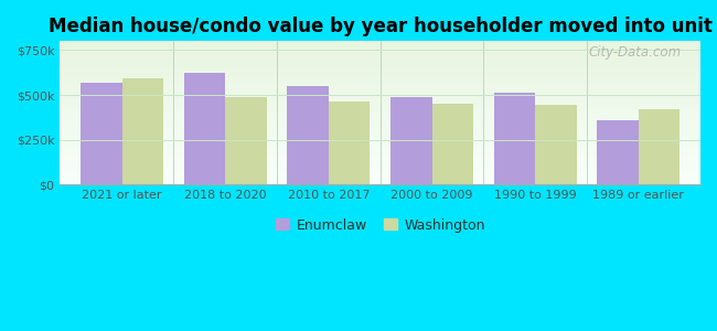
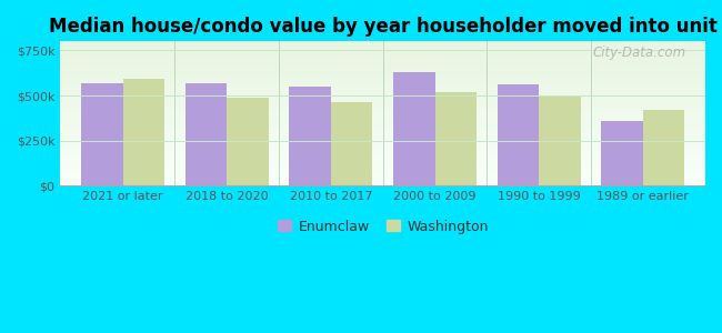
Enumclaw/2018 to 2020: $620k -> $570k
Enumclaw/2000 to 2009: $490k -> $630k
Washington/2000 to 2009: $450k -> $520k
Enumclaw/1990 to 1999: $520k -> $560k
Washington/1990 to 1999: $440k -> $500k
